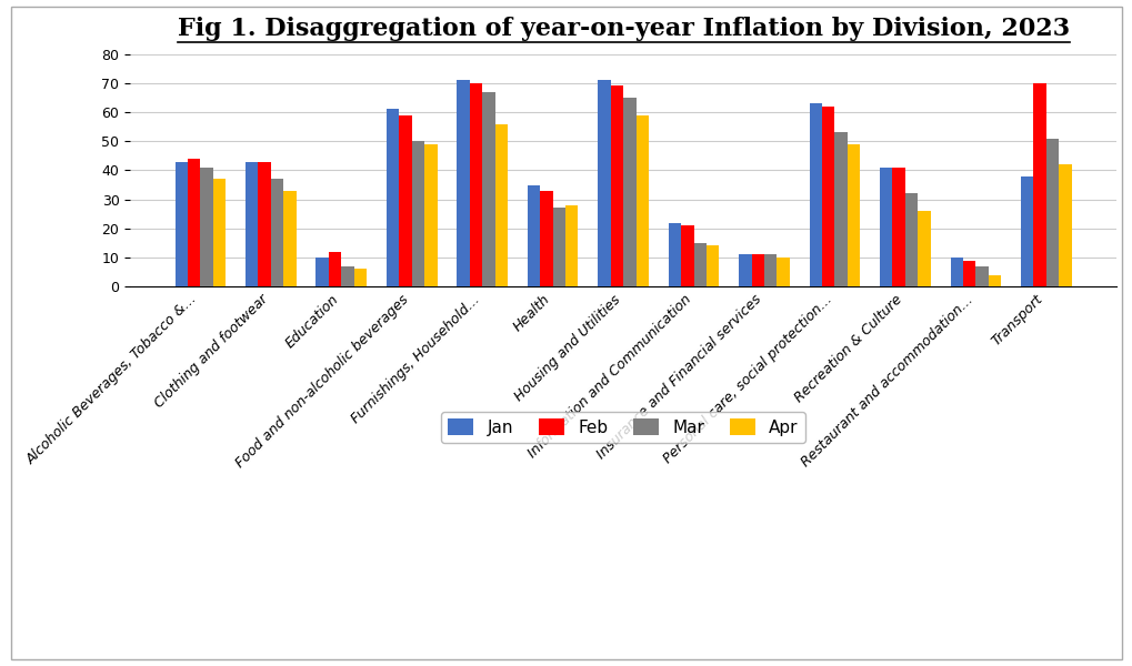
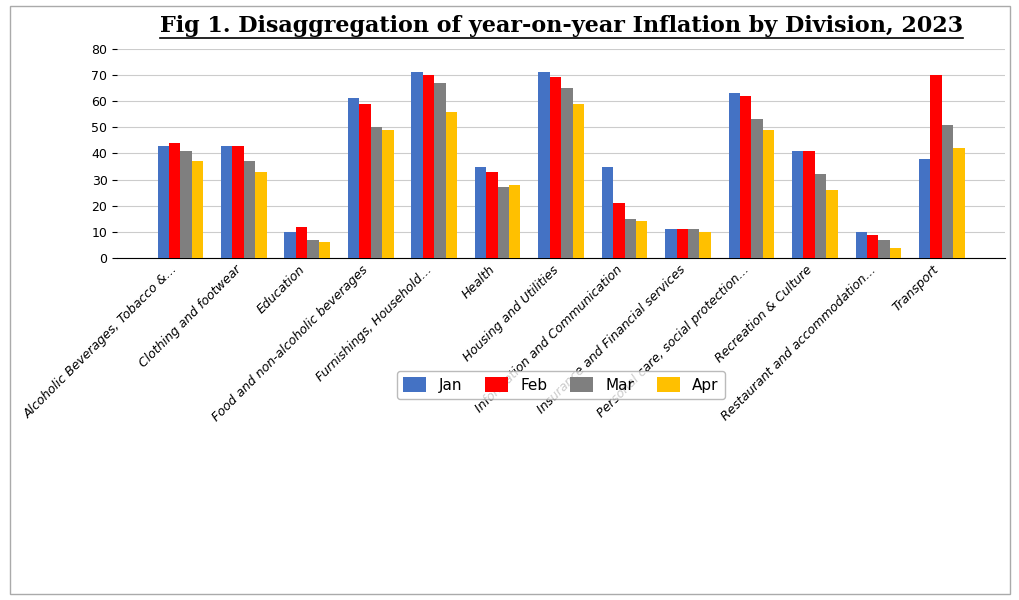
Jan/Information and Communication: 22 -> 35
